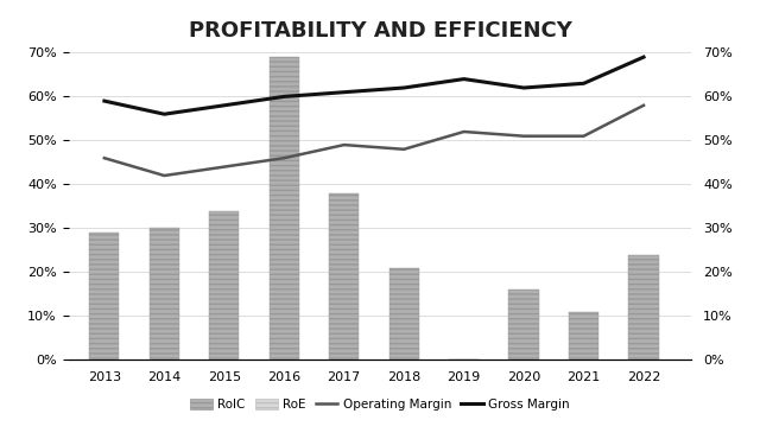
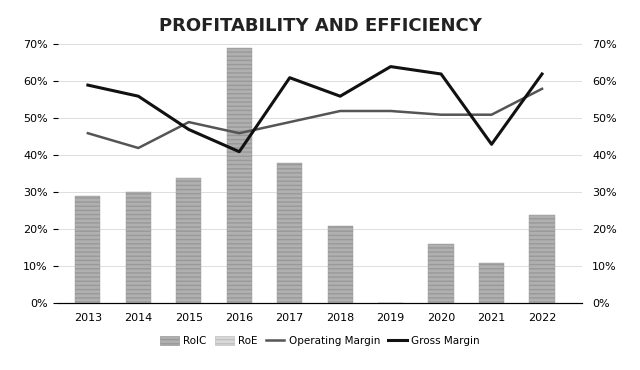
Operating Margin/2015: 44% -> 49%
Gross Margin/2015: 58% -> 47%
Gross Margin/2016: 60% -> 41%
Operating Margin/2018: 48% -> 52%
Gross Margin/2018: 62% -> 56%
Gross Margin/2021: 63% -> 43%
Gross Margin/2022: 69% -> 62%
